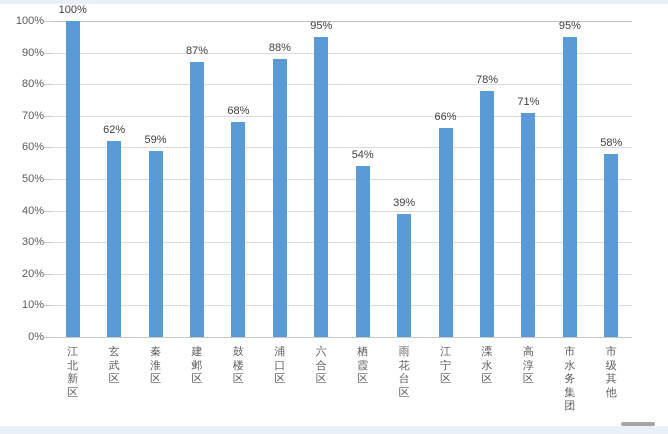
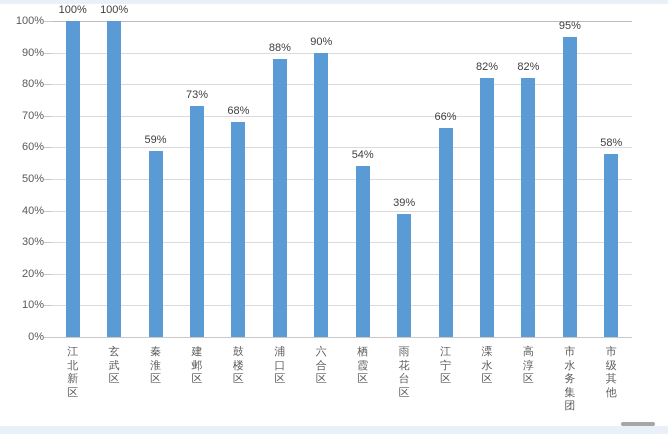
玄武区: 62% -> 100%
建邺区: 87% -> 73%
六合区: 95% -> 90%
溧水区: 78% -> 82%
高淳区: 71% -> 82%
